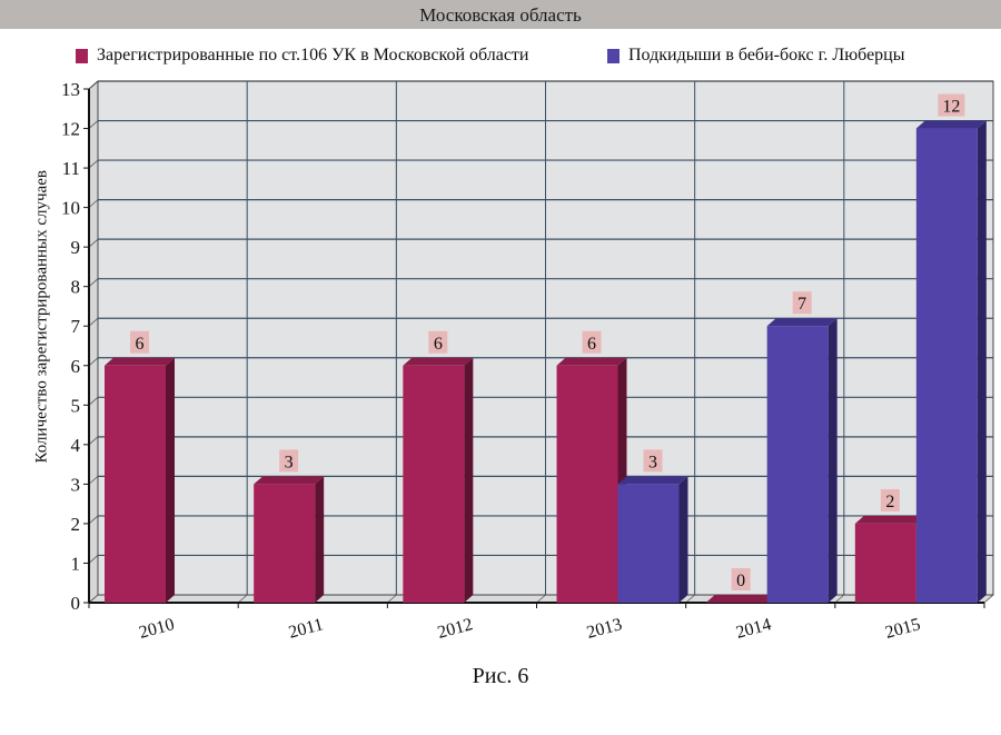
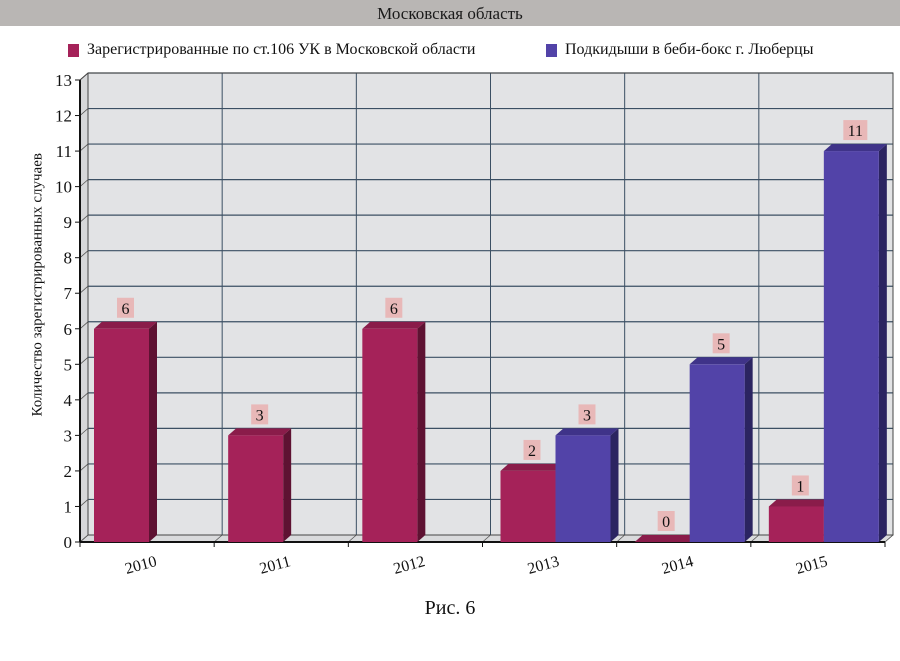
Зарегистрированные по ст.106 УК в Московской области/2013: 6 -> 2
Подкидыши в беби-бокс г. Люберцы/2014: 7 -> 5
Зарегистрированные по ст.106 УК в Московской области/2015: 2 -> 1
Подкидыши в беби-бокс г. Люберцы/2015: 12 -> 11
